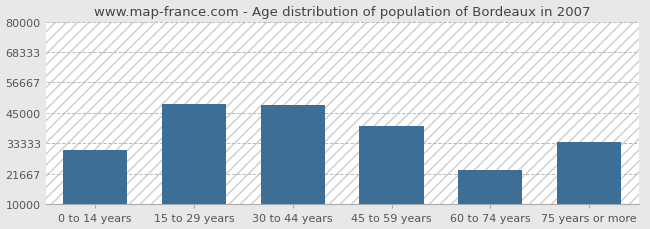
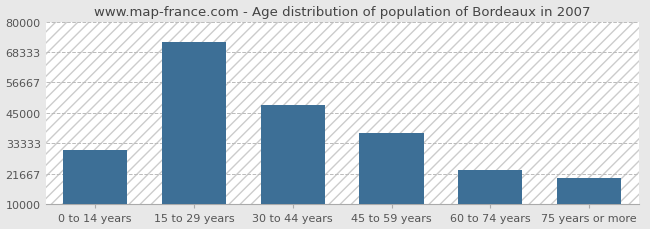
15 to 29 years: 48500 -> 72000
45 to 59 years: 40000 -> 37500
75 years or more: 34000 -> 20000
